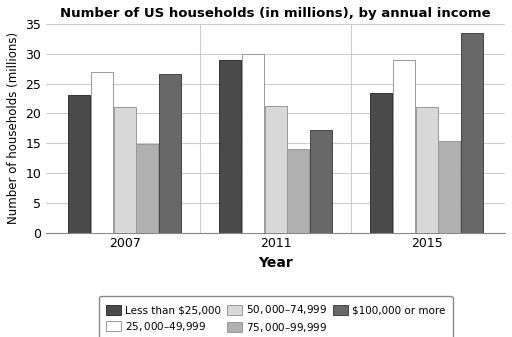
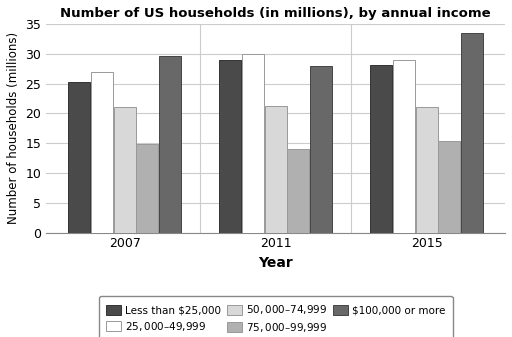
Less than $25,000/2007: 23.0 -> 25.3
$100,000 or more/2007: 26.6 -> 29.6
$100,000 or more/2011: 17.2 -> 28.0
Less than $25,000/2015: 23.4 -> 28.1
